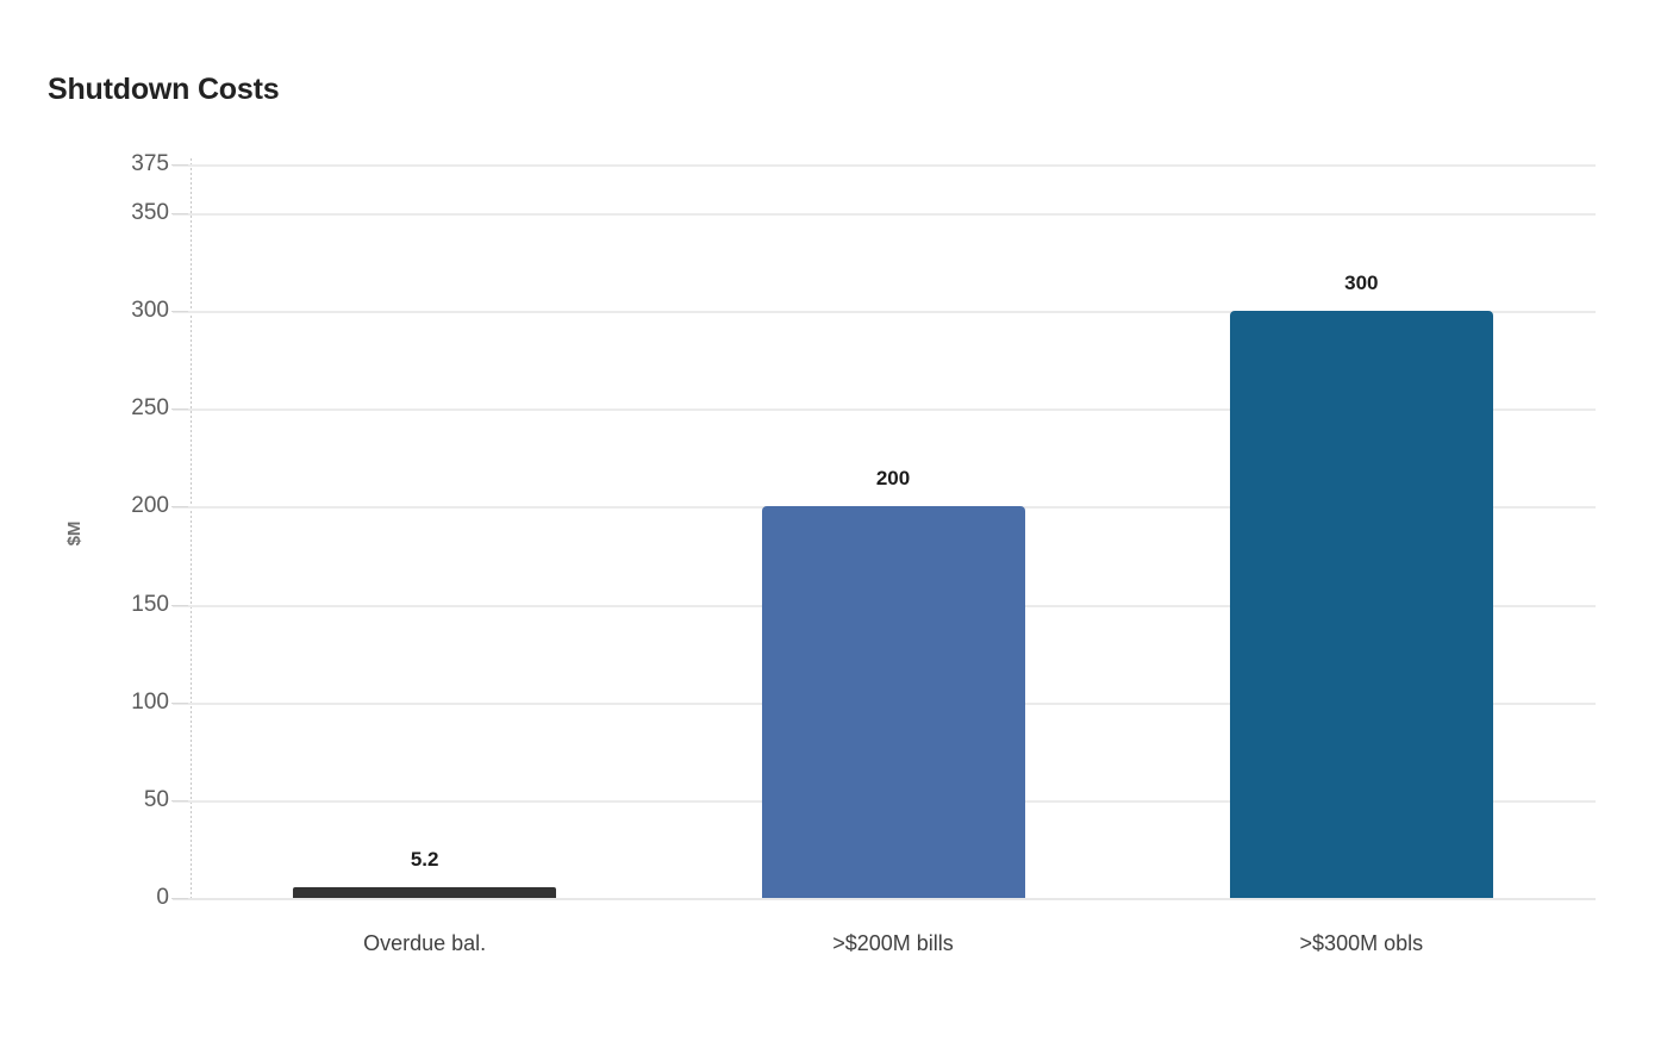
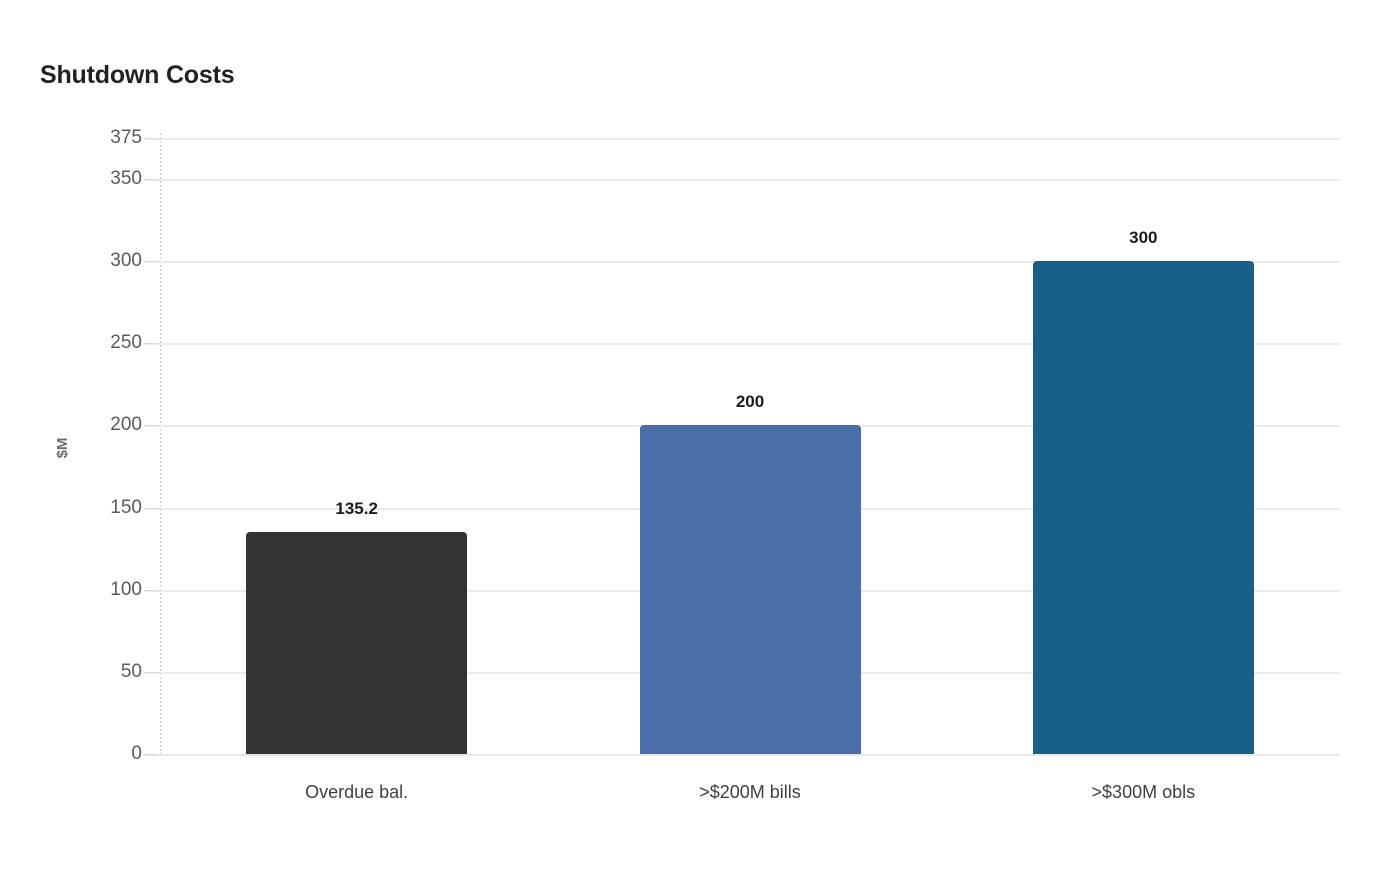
Overdue bal.: 5.2 -> 135.2
